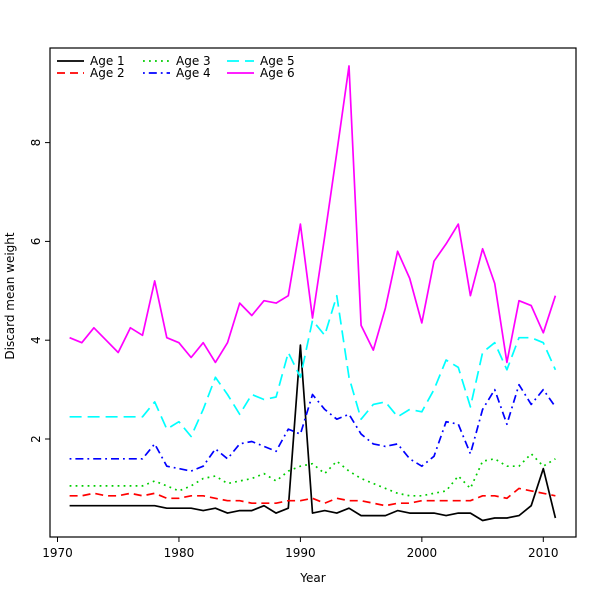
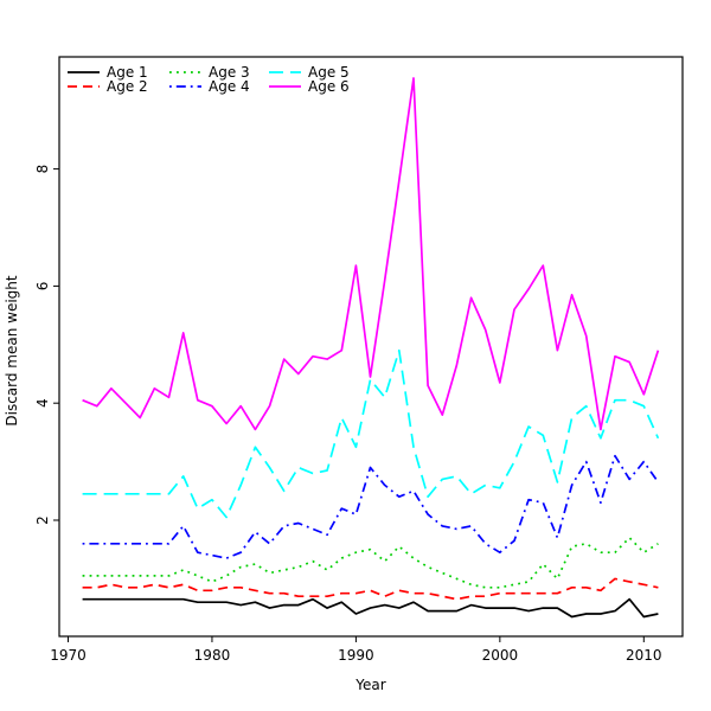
Age 1/1990: 3.9 -> 0.4
Age 1/2010: 1.4 -> 0.3
